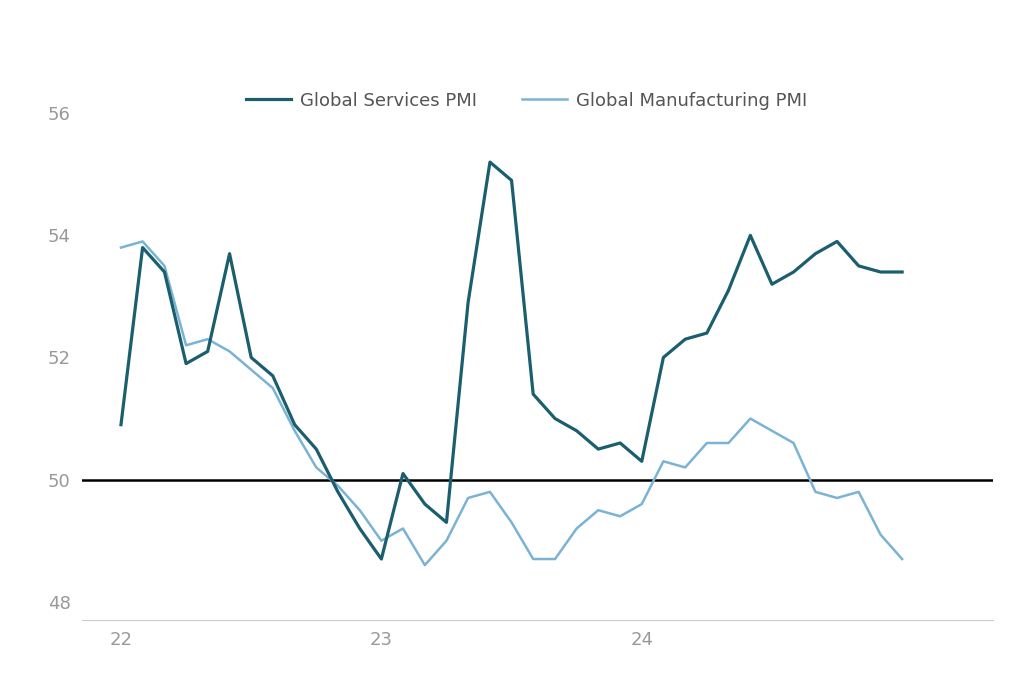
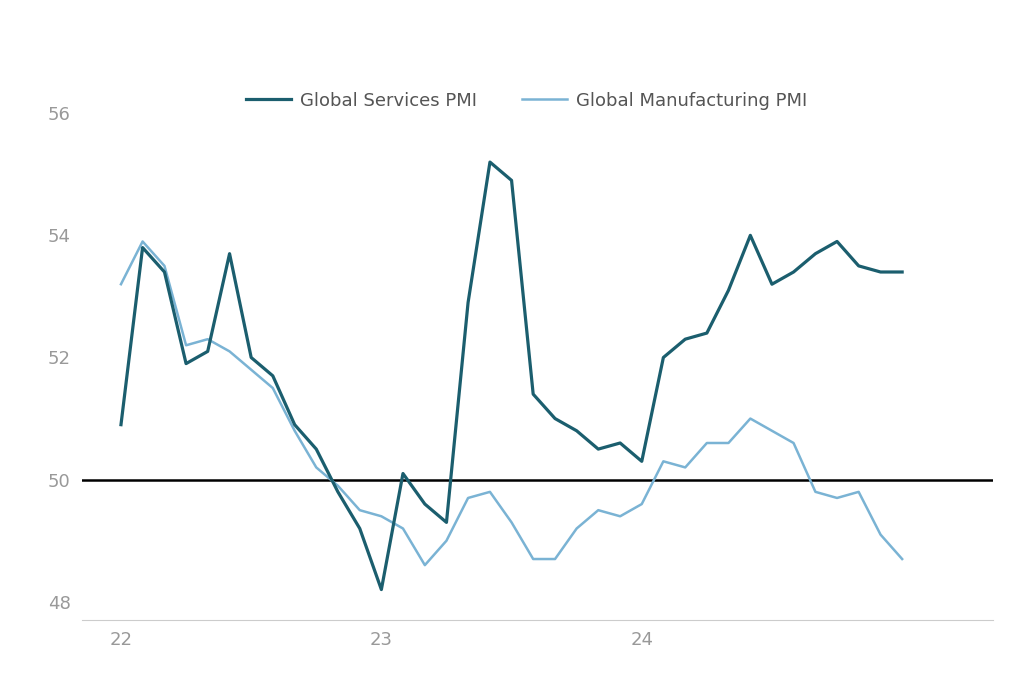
Global Manufacturing PMI/22: 53.8 -> 53.2
Global Services PMI/23: 48.7 -> 48.2
Global Manufacturing PMI/23: 49.0 -> 49.4
